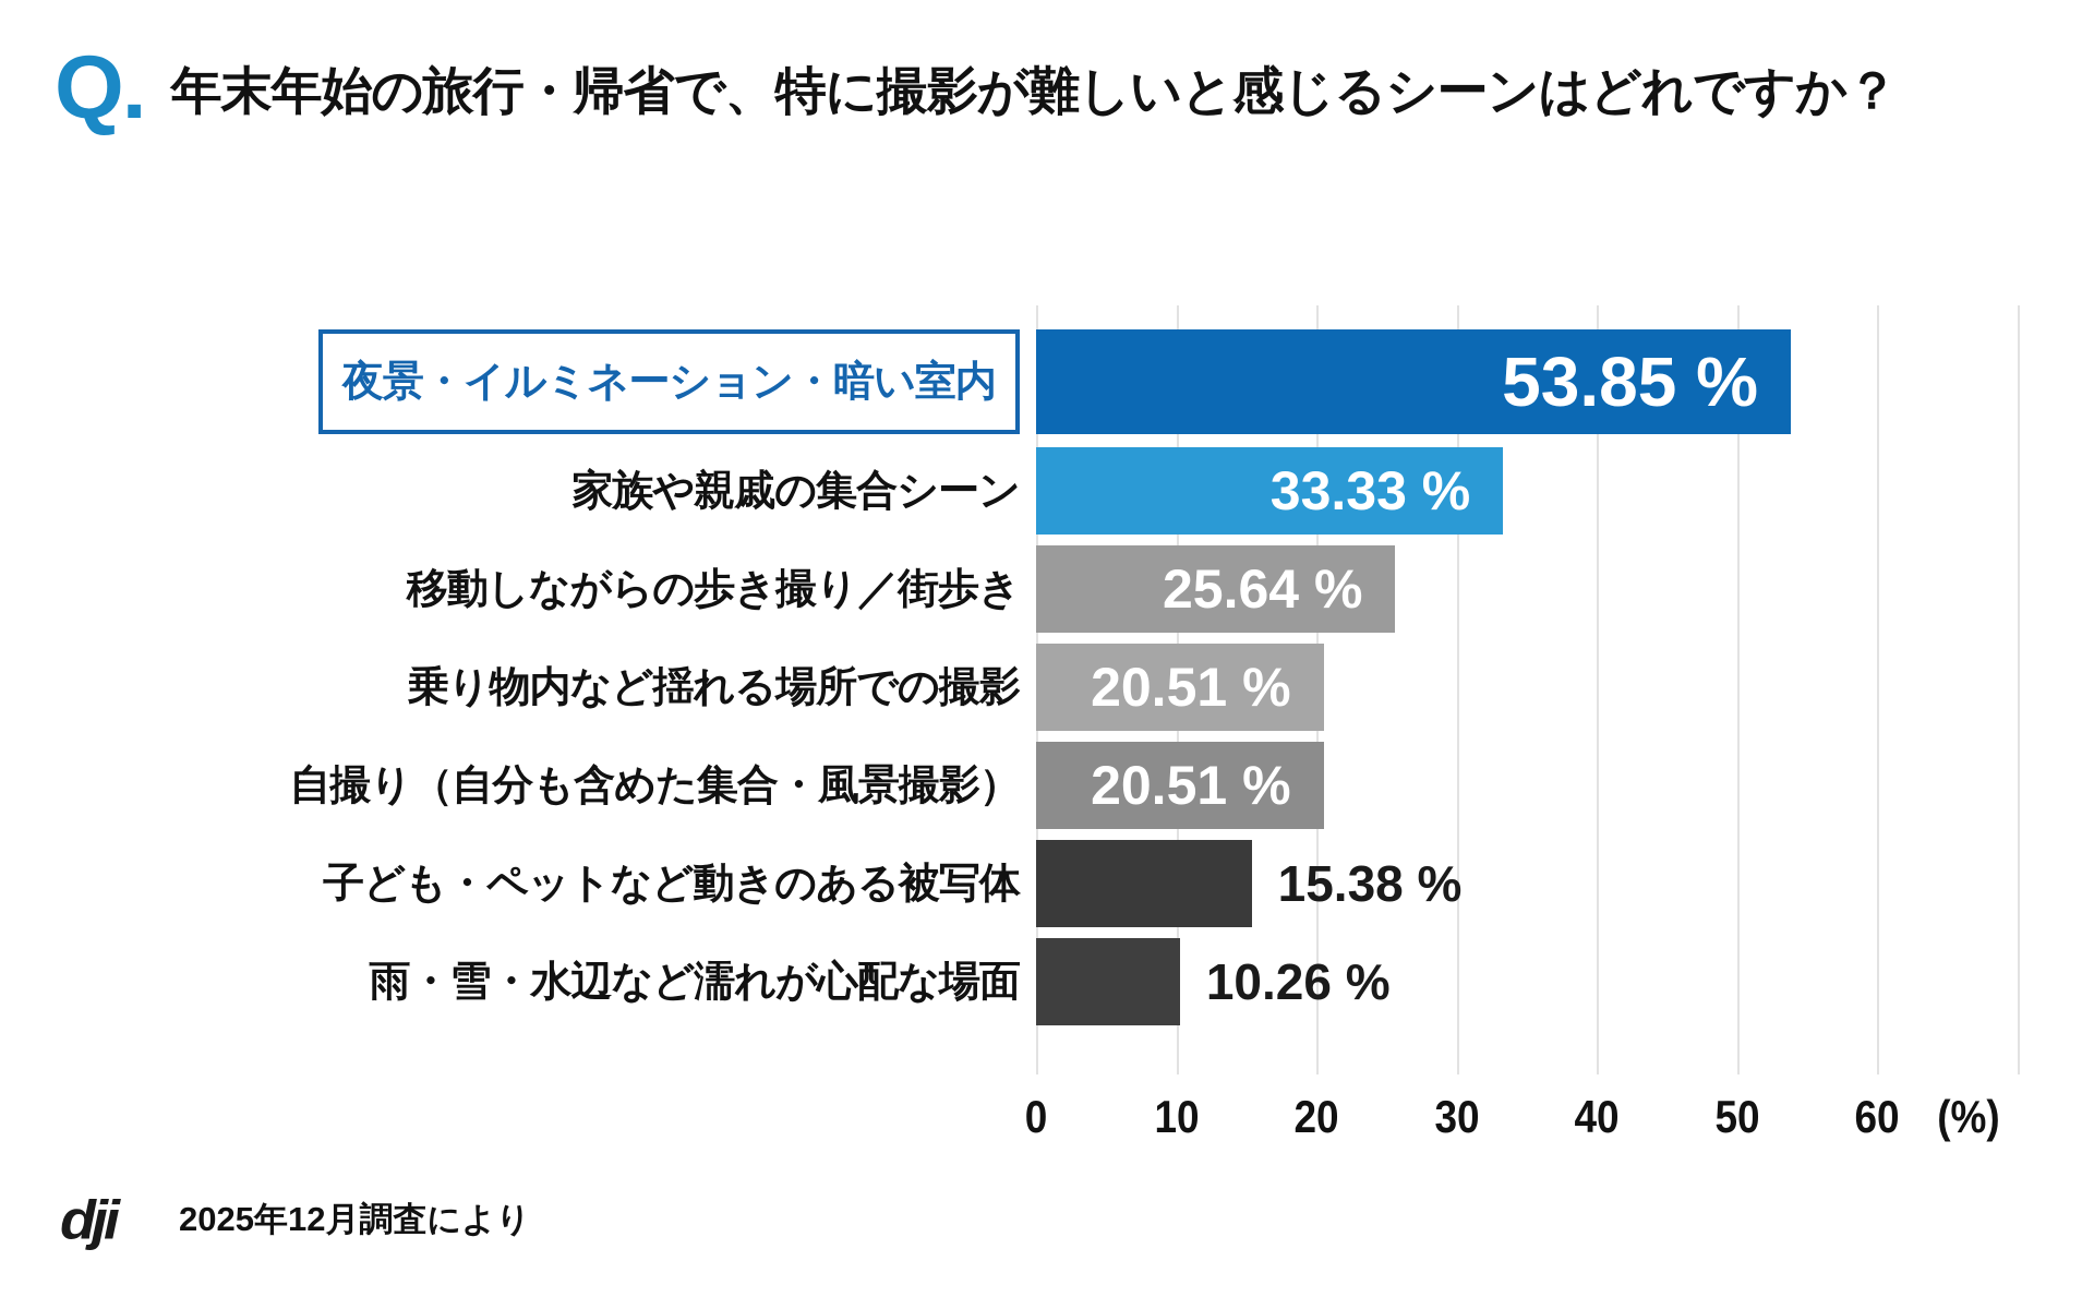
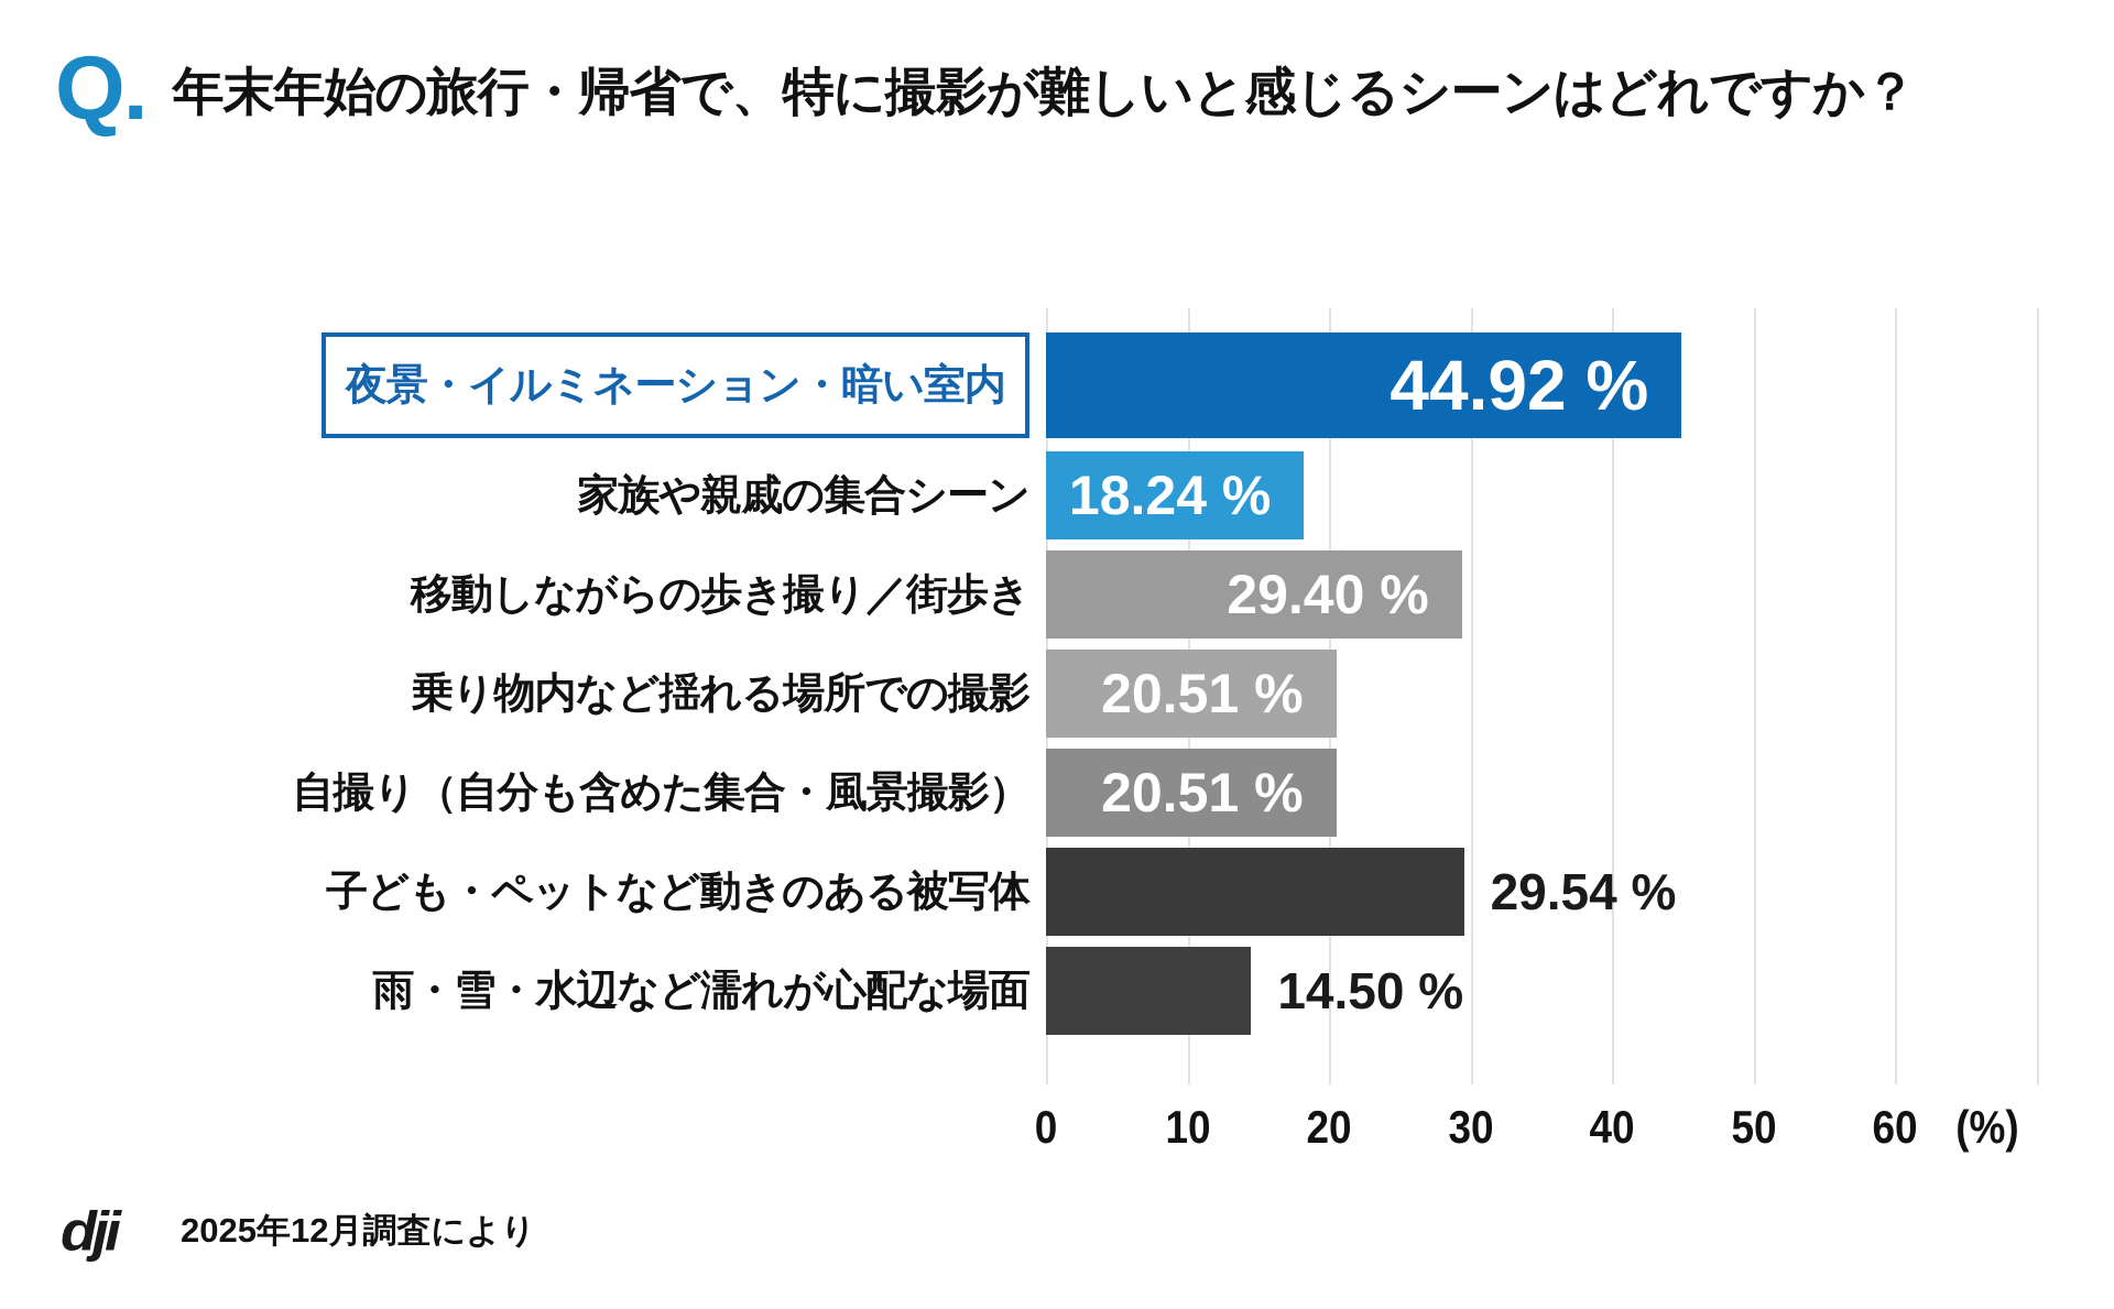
夜景・イルミネーション・暗い室内: 53.85 -> 44.92
家族や親戚の集合シーン: 33.33 -> 18.24
移動しながらの歩き撮り／街歩き: 25.64 -> 29.40
子ども・ペットなど動きのある被写体: 15.38 -> 29.54
雨・雪・水辺など濡れが心配な場面: 10.26 -> 14.50
